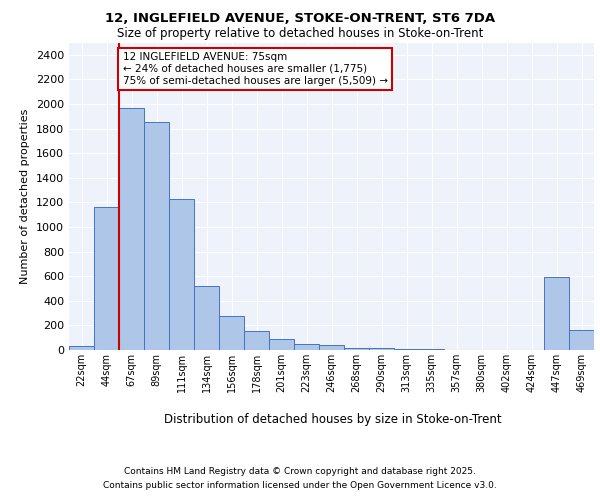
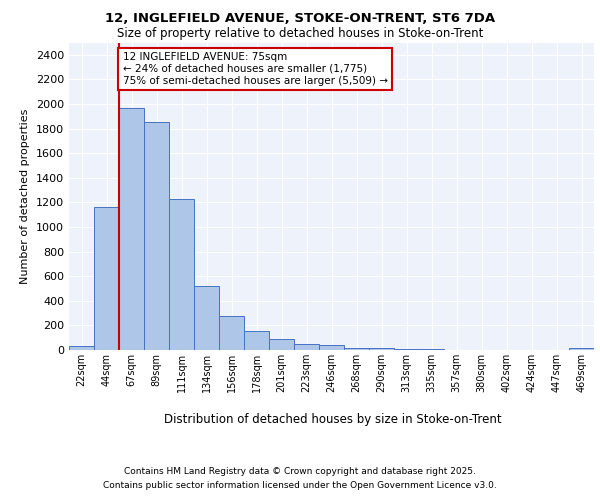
447sqm: 590 -> 0
469sqm: 160 -> 20
